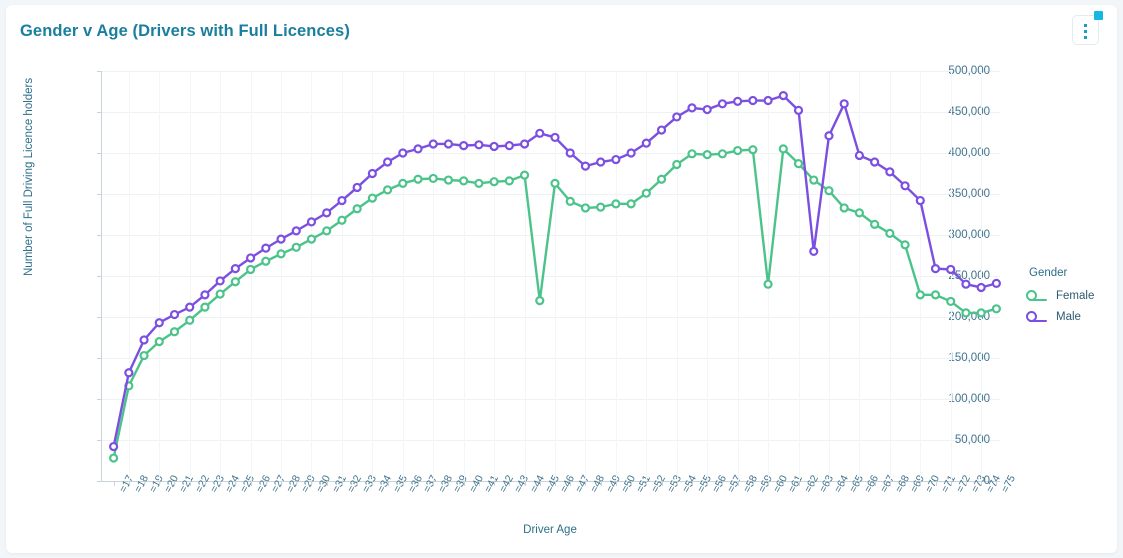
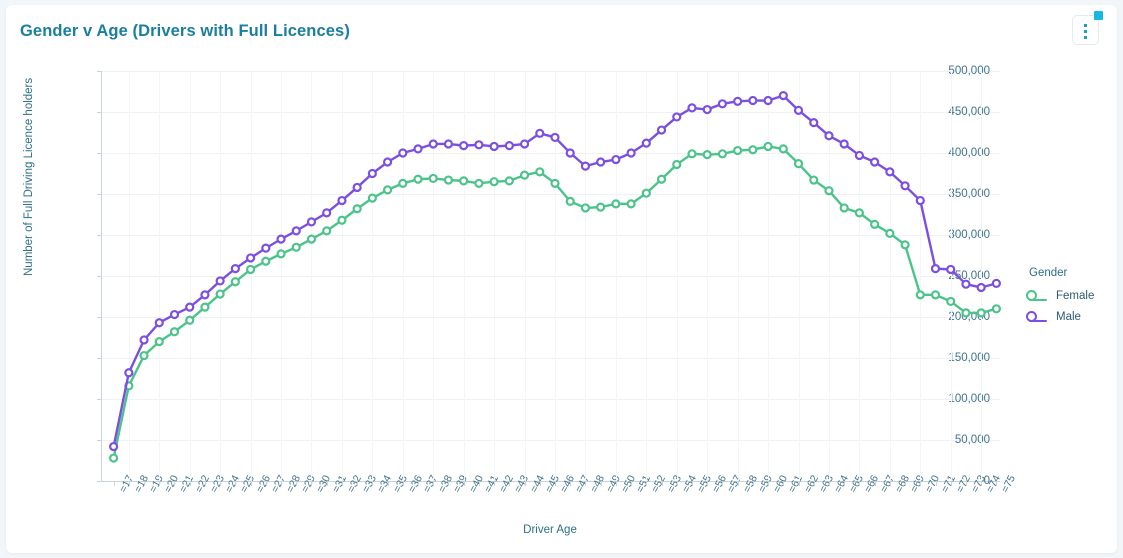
Female/=45: 220000 -> 380000
Female/=60: 240000 -> 410000
Male/=63: 280000 -> 440000
Male/=65: 460000 -> 410000
